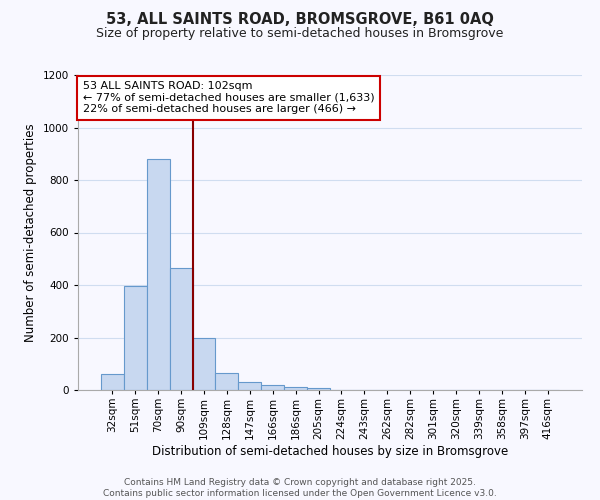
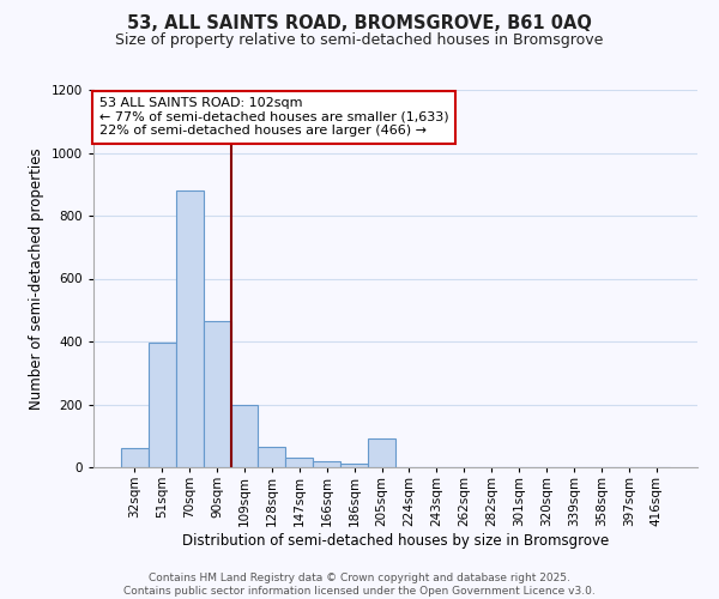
205sqm: 7 -> 90
